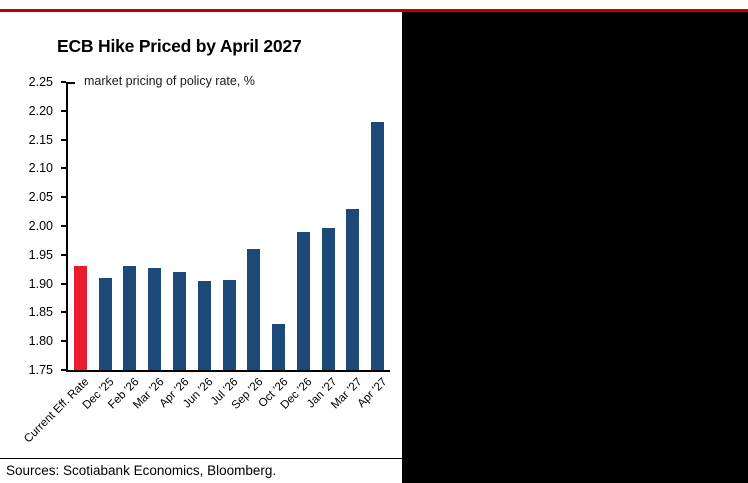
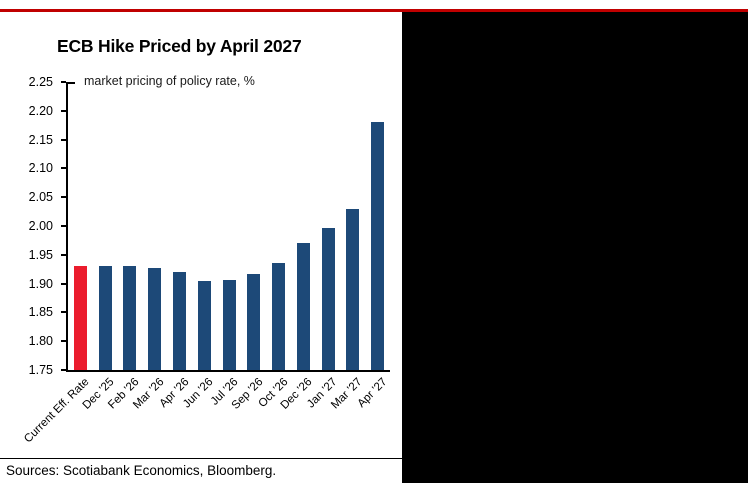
Dec '25: 1.91 -> 1.93
Sep '26: 1.96 -> 1.92
Oct '26: 1.83 -> 1.94
Dec '26: 1.99 -> 1.97
